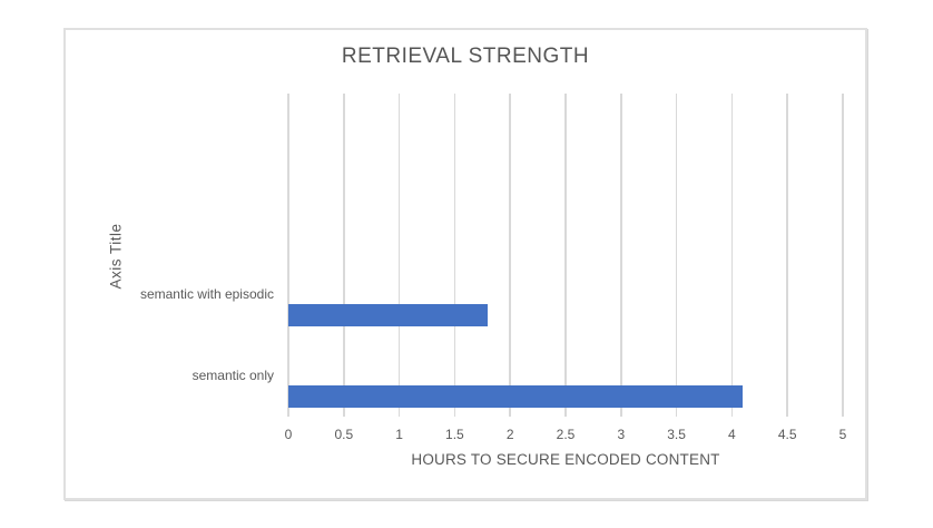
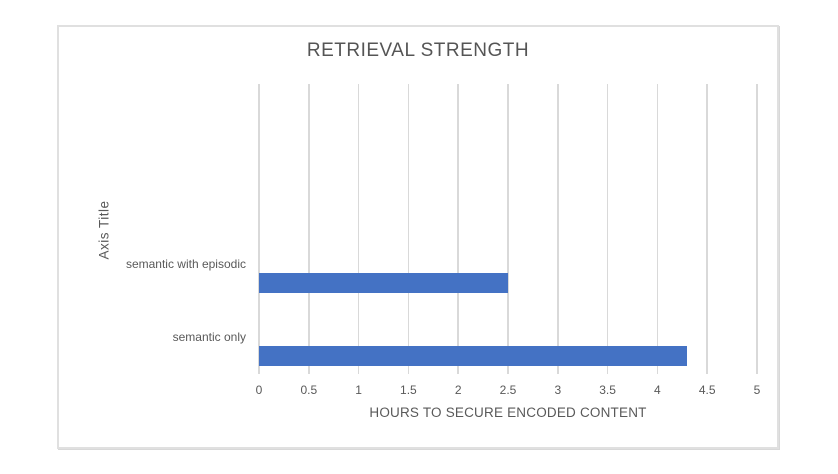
semantic with episodic: 1.8 -> 2.5
semantic only: 4.1 -> 4.3
